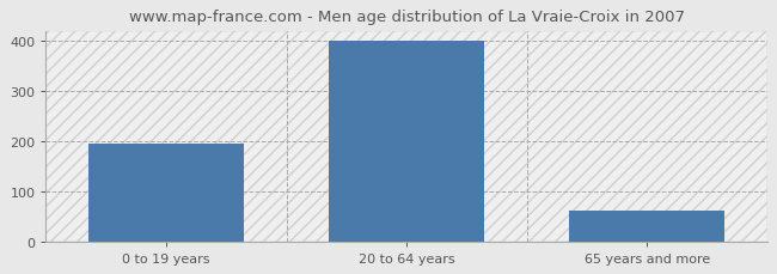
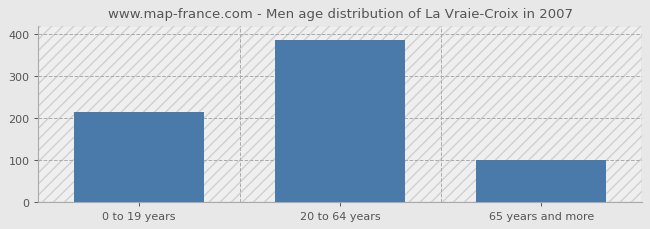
0 to 19 years: 196 -> 215
20 to 64 years: 400 -> 385
65 years and more: 62 -> 100
